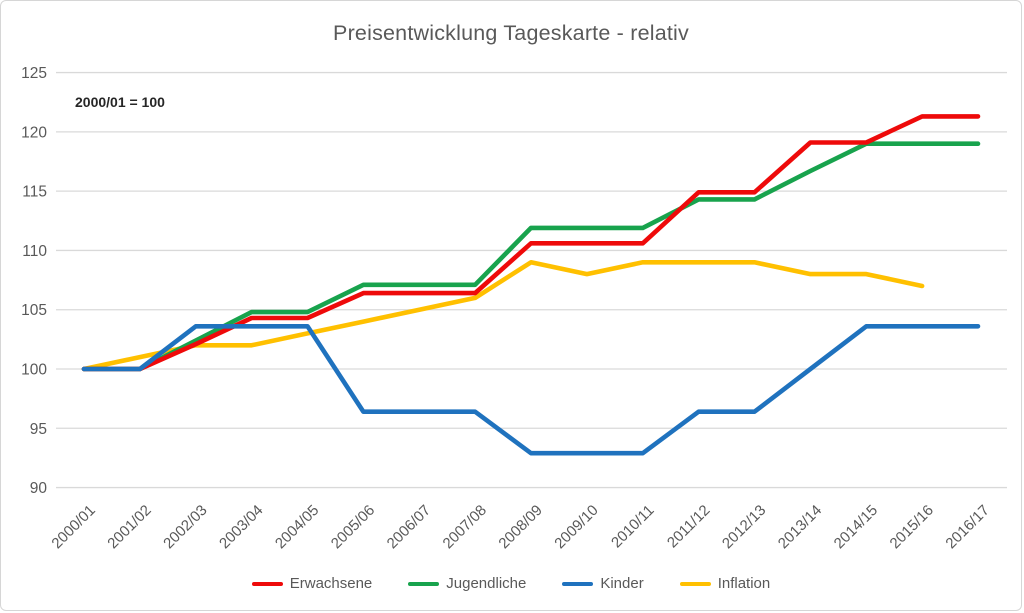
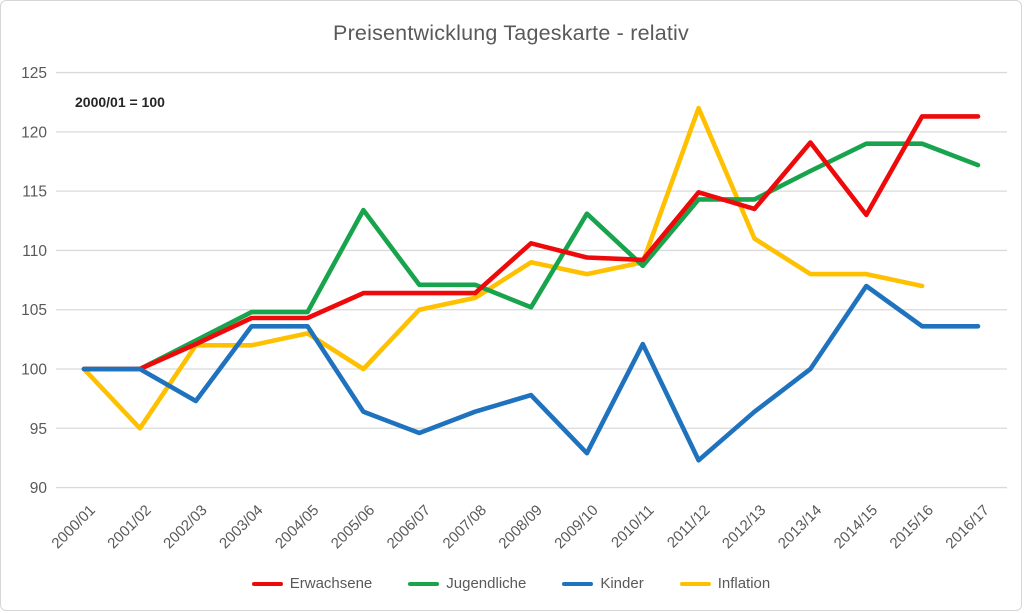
Inflation/2001/02: 101 -> 95
Kinder/2002/03: 103.6 -> 97.3
Jugendliche/2005/06: 107.1 -> 113.4
Inflation/2005/06: 104 -> 100
Kinder/2006/07: 96.4 -> 94.6
Jugendliche/2008/09: 111.9 -> 105.2
Kinder/2008/09: 92.9 -> 97.8
Erwachsene/2009/10: 110.6 -> 109.4
Jugendliche/2009/10: 111.9 -> 113.1
Erwachsene/2010/11: 110.6 -> 109.2
Jugendliche/2010/11: 111.9 -> 108.7
Kinder/2010/11: 92.9 -> 102.1
Kinder/2011/12: 96.4 -> 92.3
Inflation/2011/12: 109 -> 122
Erwachsene/2012/13: 114.9 -> 113.5
Inflation/2012/13: 109 -> 111
Erwachsene/2014/15: 119.1 -> 113.0
Kinder/2014/15: 103.6 -> 107.0
Jugendliche/2016/17: 119.0 -> 117.2
